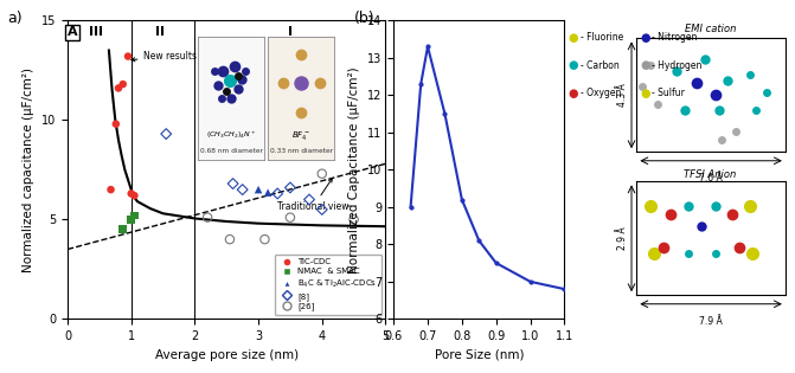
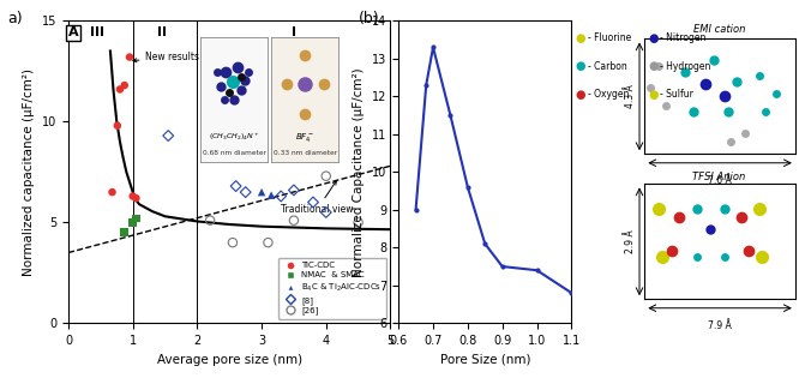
0.8: 9.2 -> 9.6
1.0: 7.0 -> 7.4
